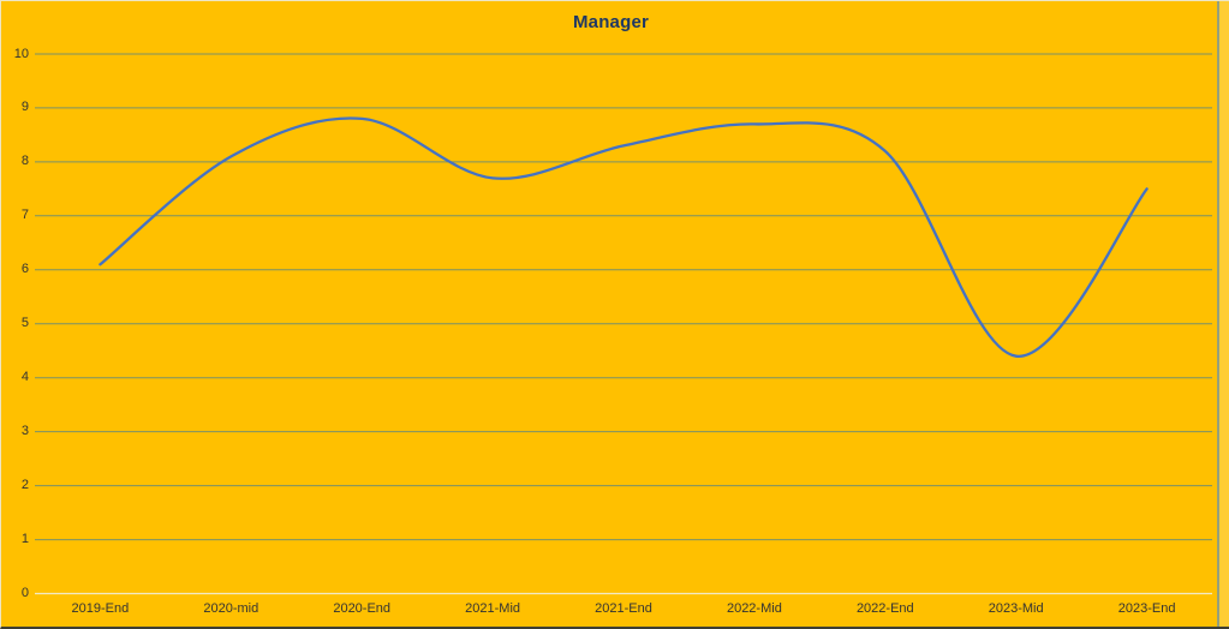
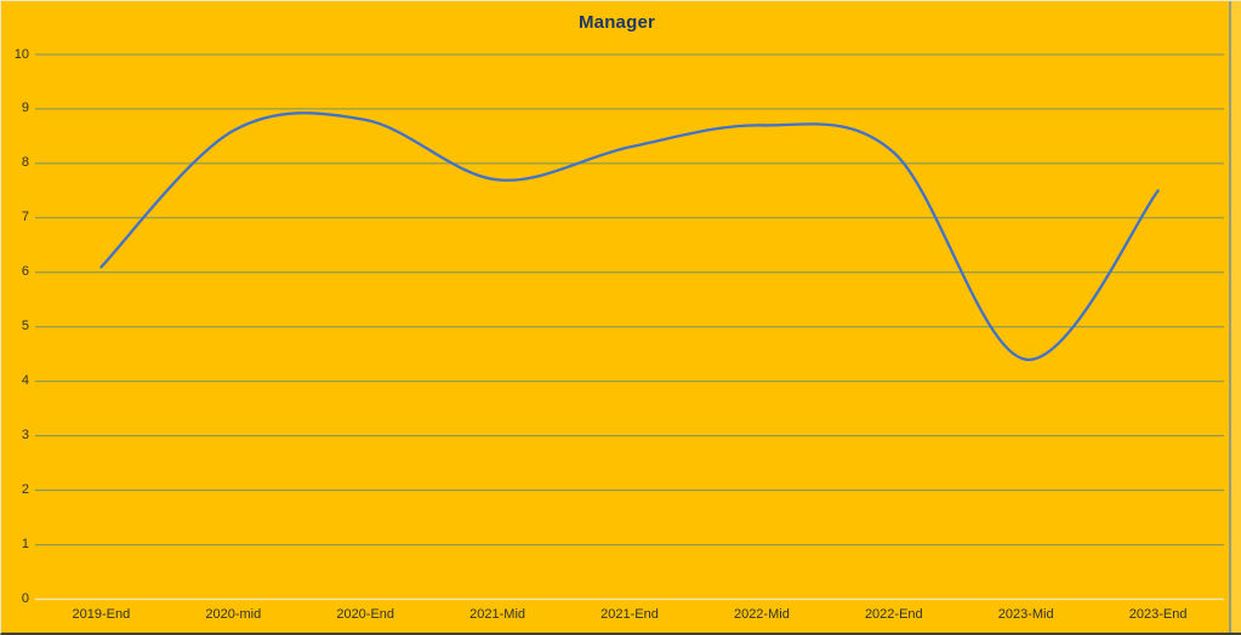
2020-mid: 8.1 -> 8.6
